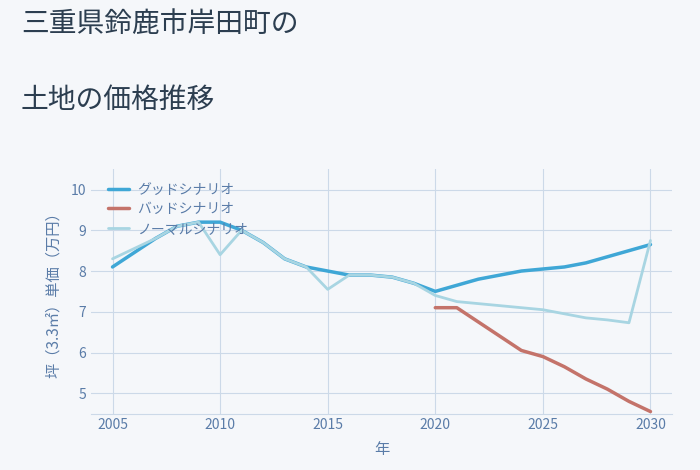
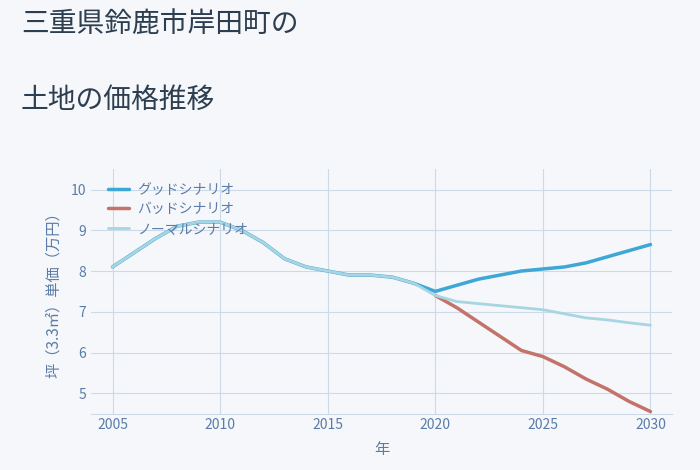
ノーマルシナリオ/2005: 8.30 -> 8.10
ノーマルシナリオ/2010: 8.40 -> 9.20
ノーマルシナリオ/2015: 7.55 -> 8.00
バッドシナリオ/2020: 7.10 -> 7.40
ノーマルシナリオ/2030: 8.75 -> 6.67
